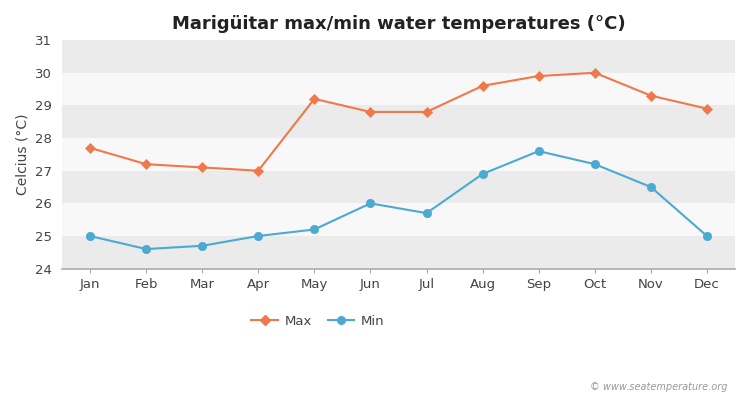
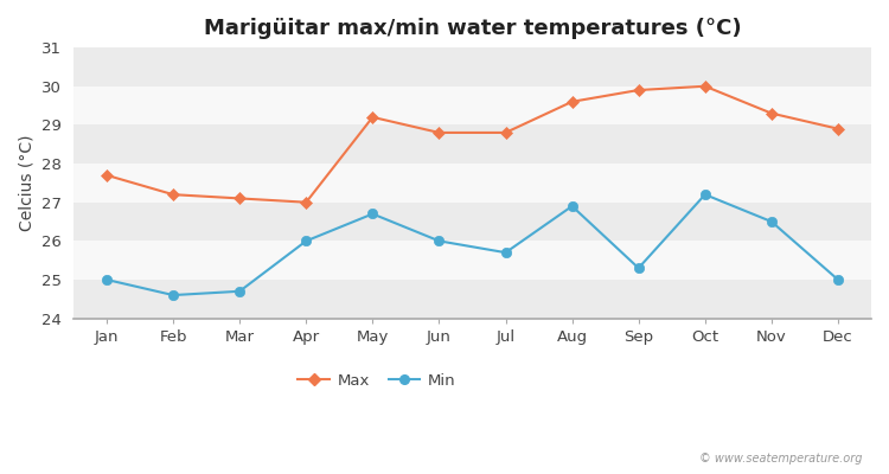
Min/Apr: 25.0 -> 26.0
Min/May: 25.2 -> 26.7
Min/Sep: 27.6 -> 25.3
